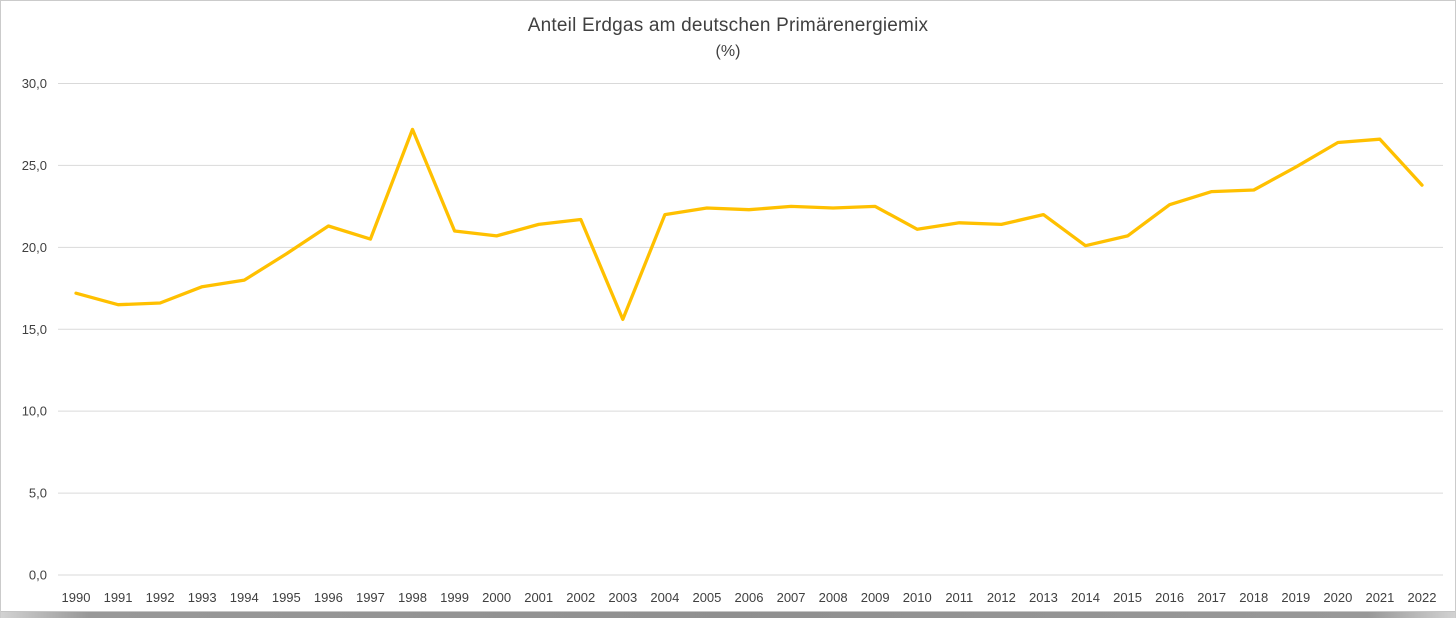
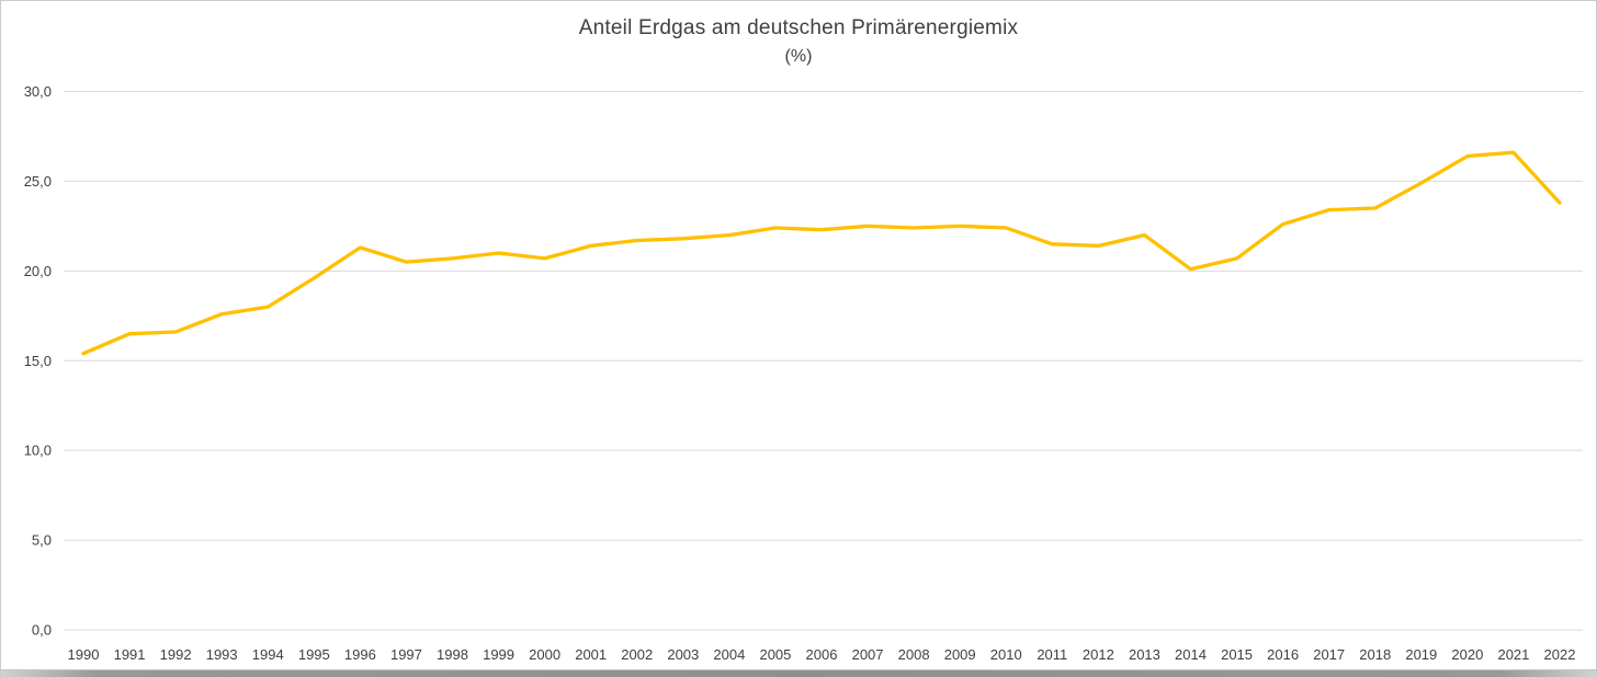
1990: 17,2 -> 15,4
1998: 27,2 -> 20,7
2003: 15,6 -> 21,8
2010: 21,1 -> 22,4
